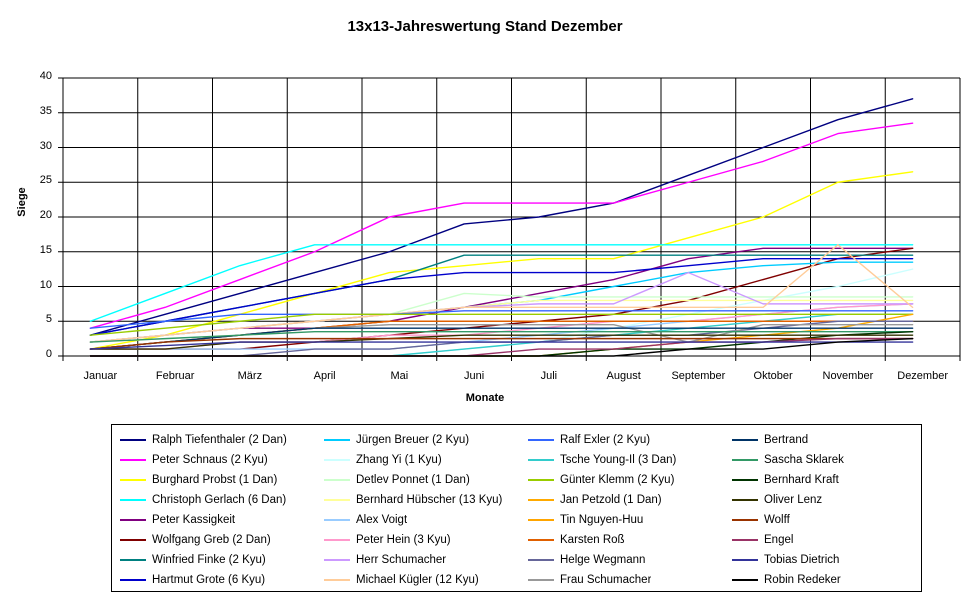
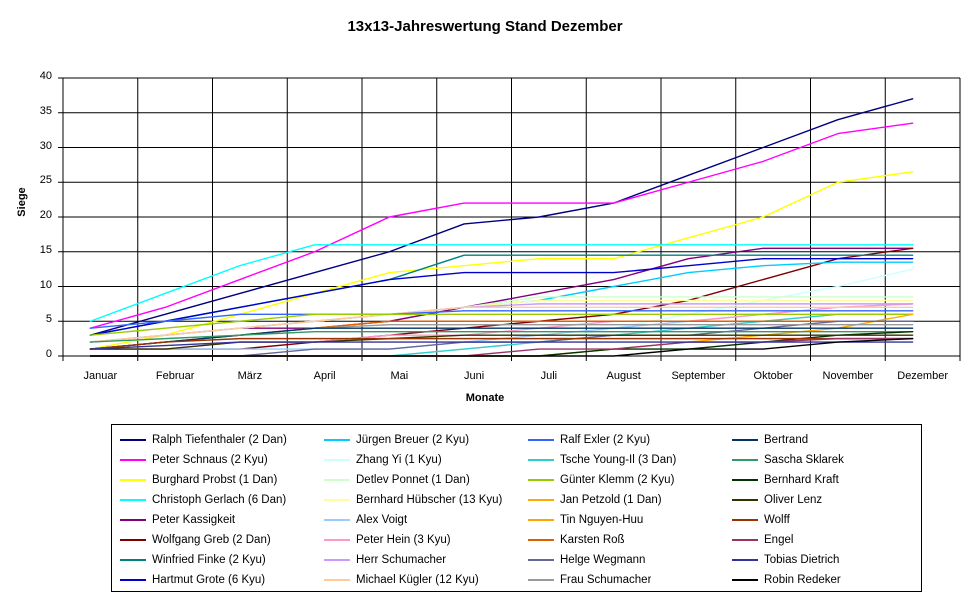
Detlev Ponnet (1 Dan)/Juni: 9 -> 7
Herr Schumacher/September: 12 -> 8
Frau Schumacher/September: 2 -> 4
Michael Kügler (12 Kyu)/November: 16 -> 7
